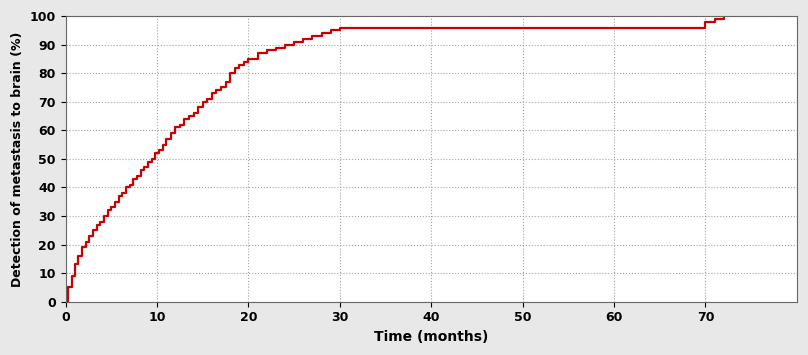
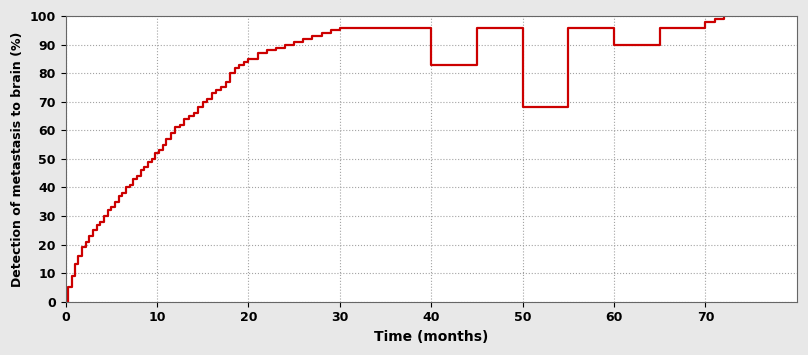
40: 96 -> 83
50: 96 -> 68
60: 96 -> 90
